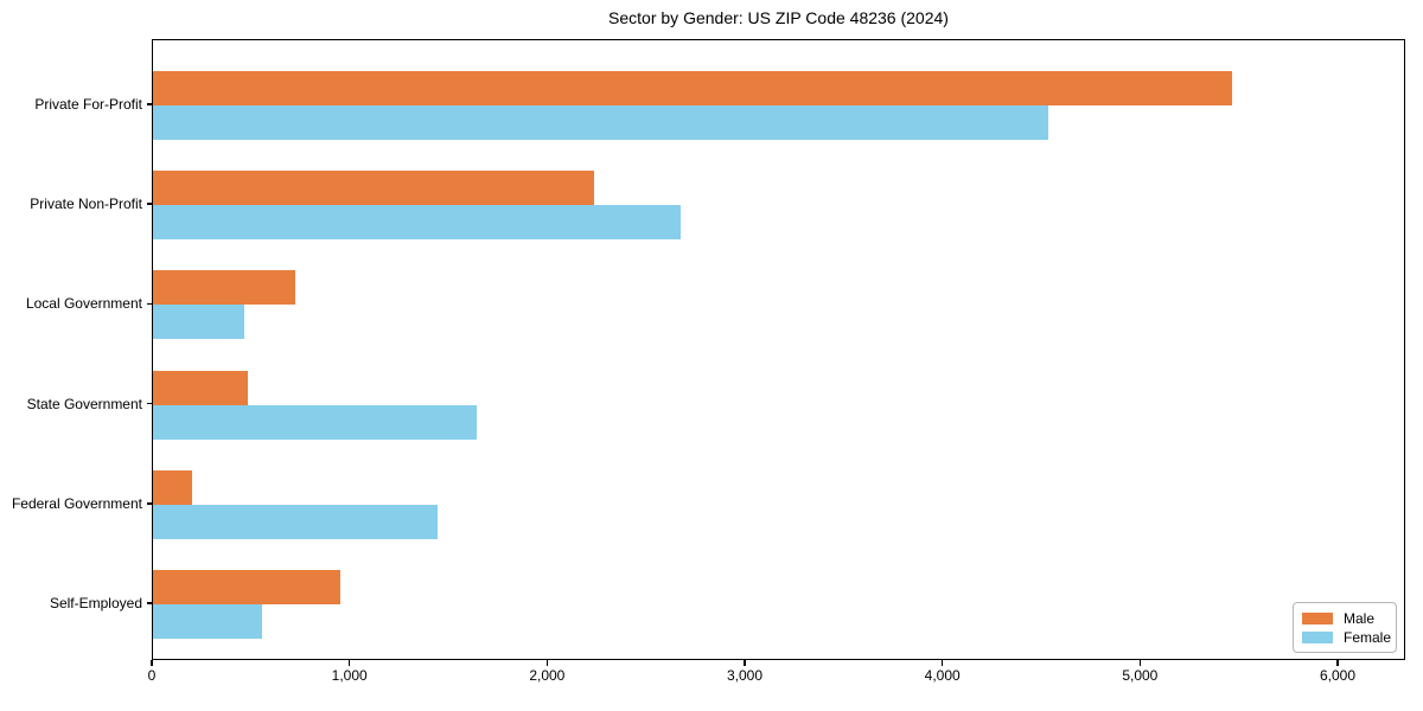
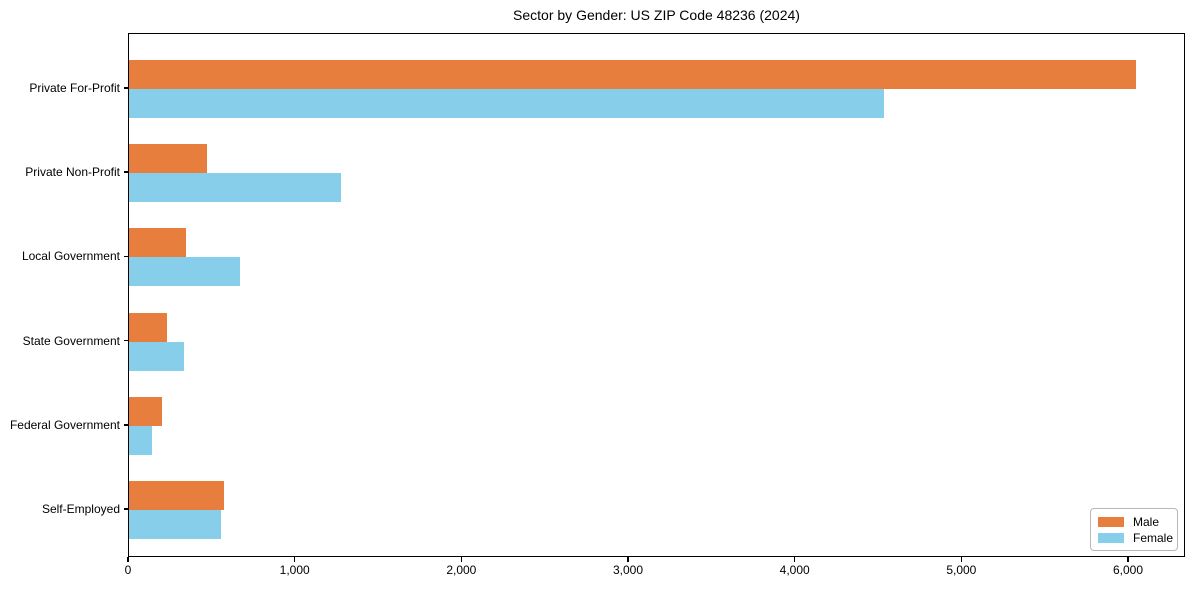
Male/Private For-Profit: 5460 -> 6040
Male/Private Non-Profit: 2230 -> 460
Female/Private Non-Profit: 2670 -> 1270
Male/Local Government: 720 -> 340
Female/Local Government: 460 -> 660
Male/State Government: 480 -> 230
Female/State Government: 1640 -> 330
Female/Federal Government: 1440 -> 140
Male/Self-Employed: 950 -> 570
